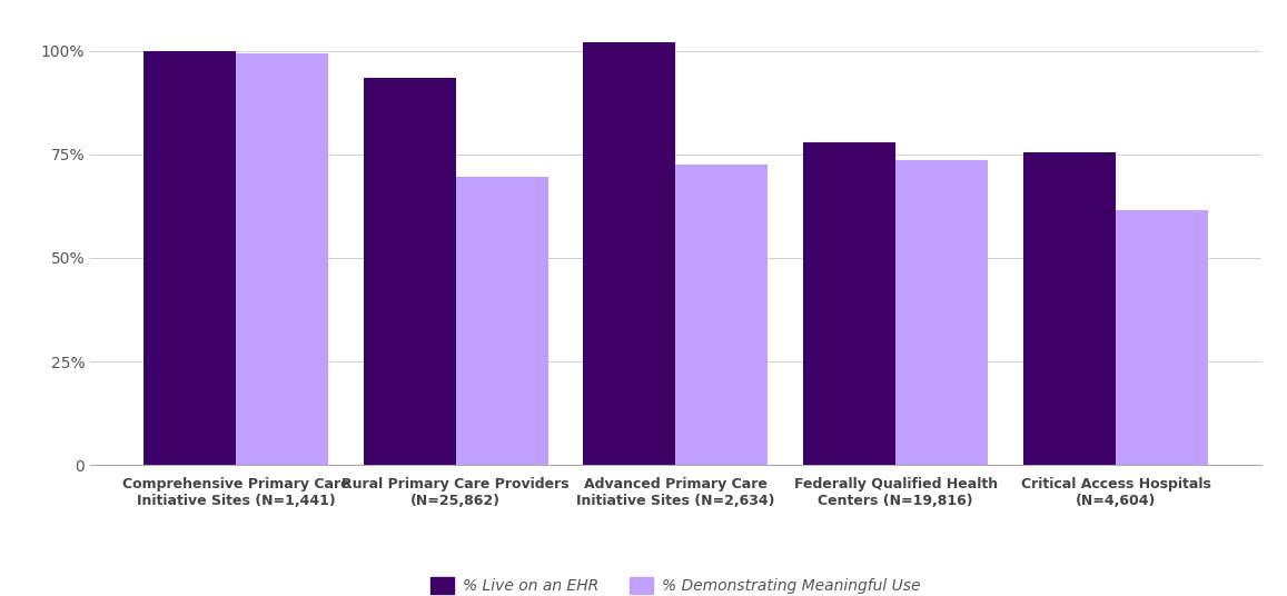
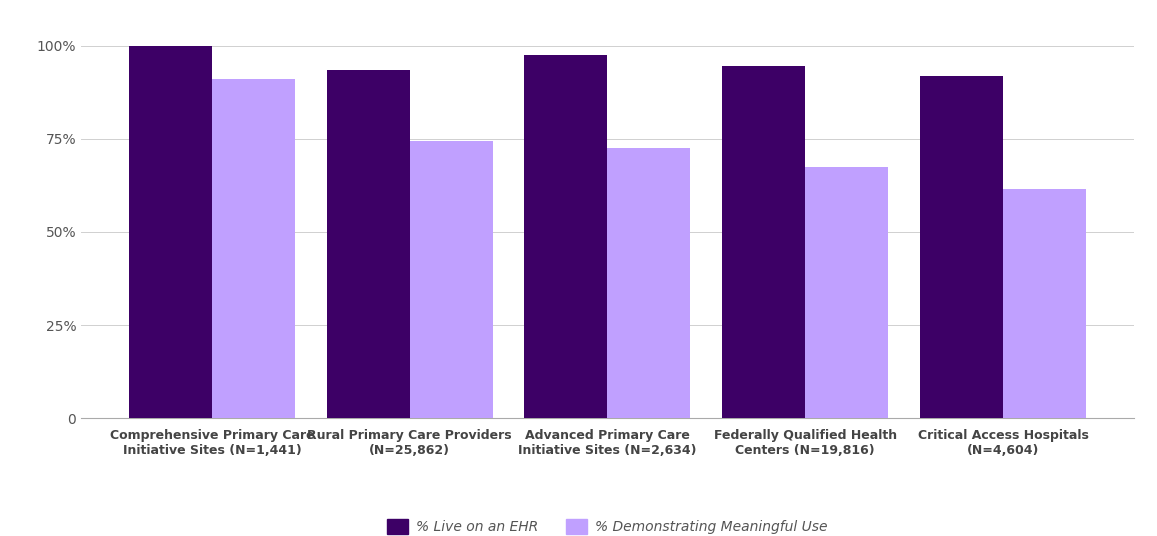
% Demonstrating Meaningful Use/Comprehensive Primary Care Initiative Sites (N=1,441): 99.5% -> 91.0%
% Demonstrating Meaningful Use/Rural Primary Care Providers (N=25,862): 69.5% -> 74.5%
% Live on an EHR/Advanced Primary Care Initiative Sites (N=2,634): 102.0% -> 97.5%
% Live on an EHR/Federally Qualified Health Centers (N=19,816): 78.0% -> 94.5%
% Demonstrating Meaningful Use/Federally Qualified Health Centers (N=19,816): 73.5% -> 67.5%
% Live on an EHR/Critical Access Hospitals (N=4,604): 75.5% -> 92.0%
